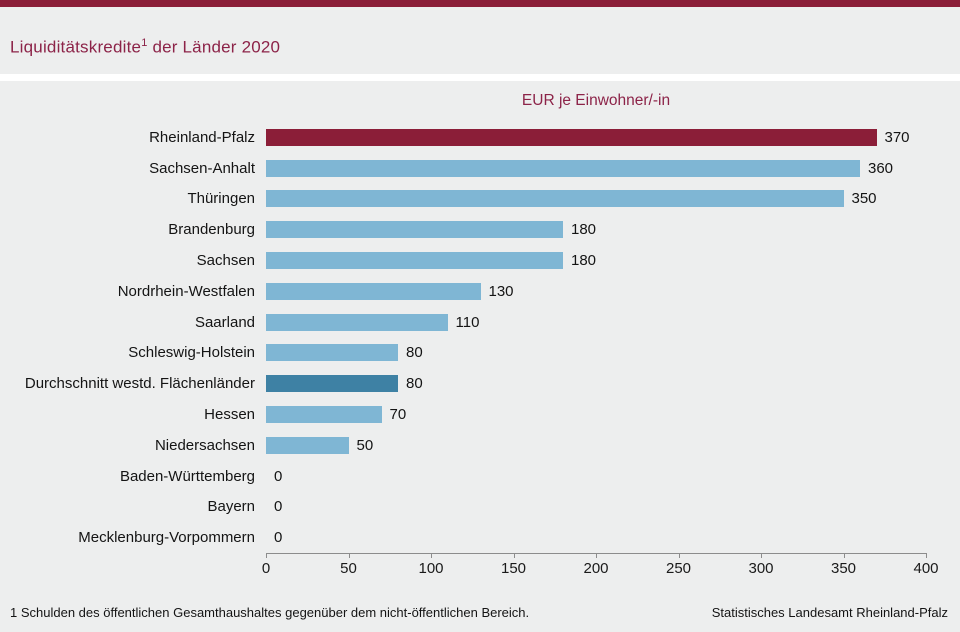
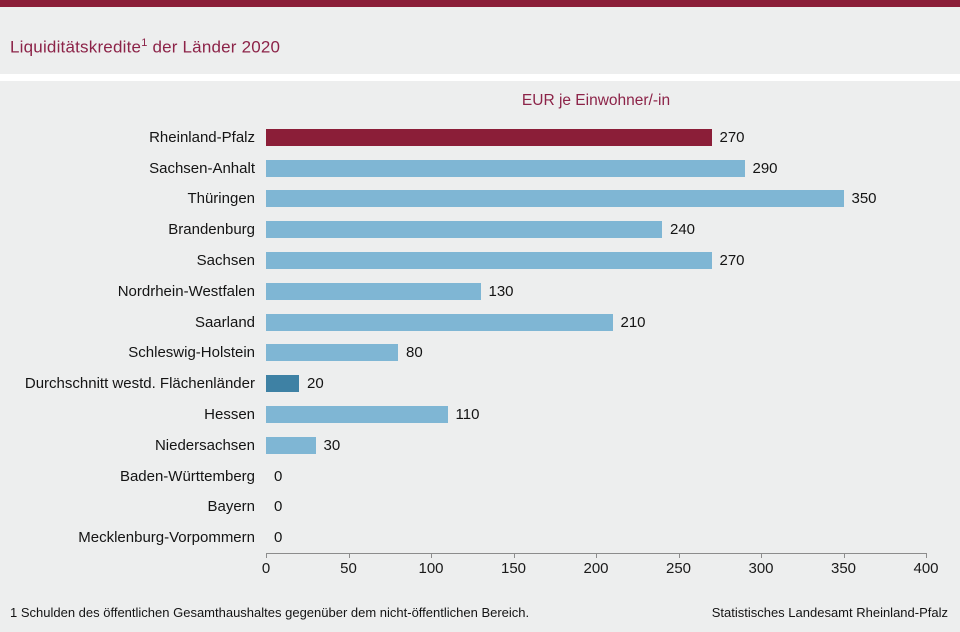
Rheinland-Pfalz: 370 -> 270
Sachsen-Anhalt: 360 -> 290
Brandenburg: 180 -> 240
Sachsen: 180 -> 270
Saarland: 110 -> 210
Durchschnitt westd. Flächenländer: 80 -> 20
Hessen: 70 -> 110
Niedersachsen: 50 -> 30
